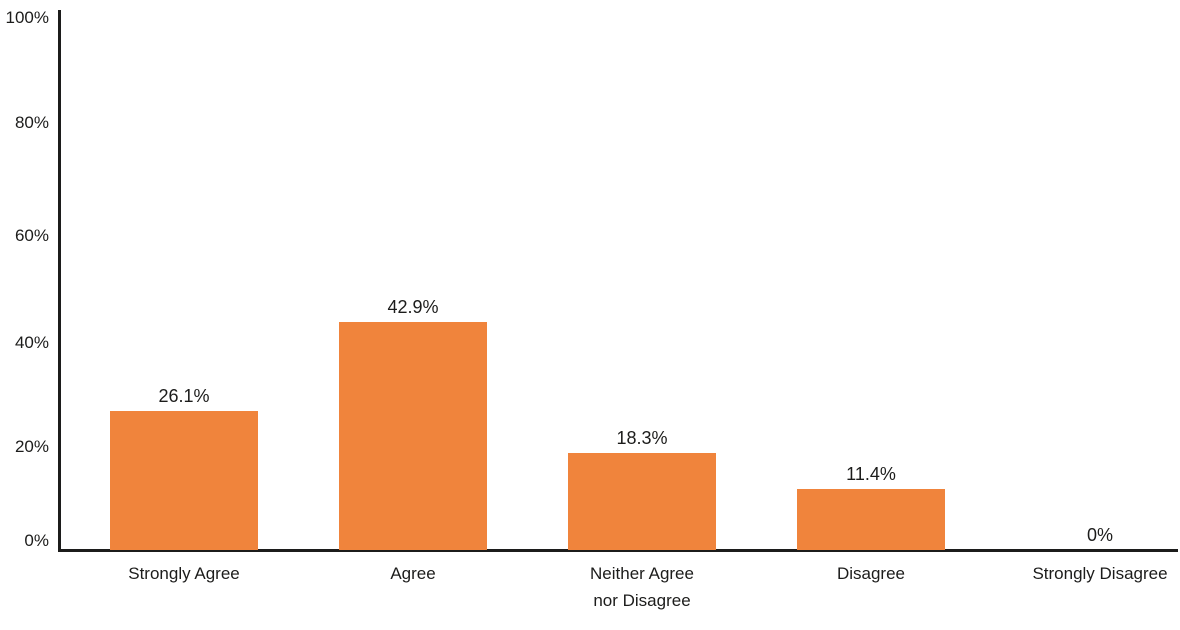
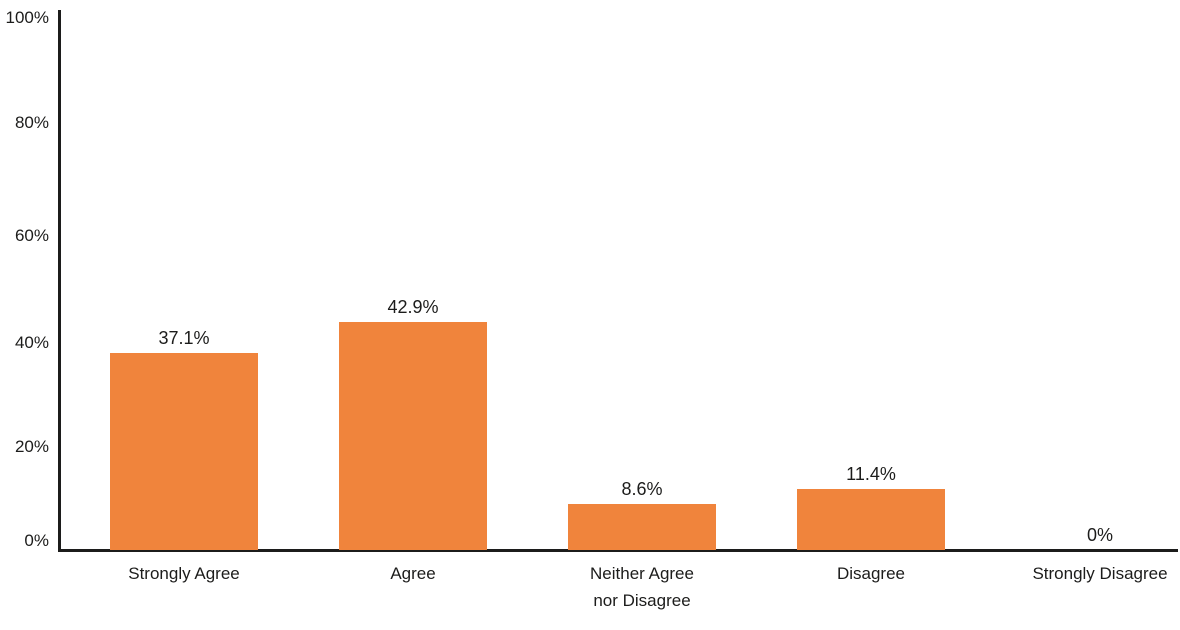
Strongly Agree: 26.1% -> 37.1%
Neither Agree nor Disagree: 18.3% -> 8.6%
